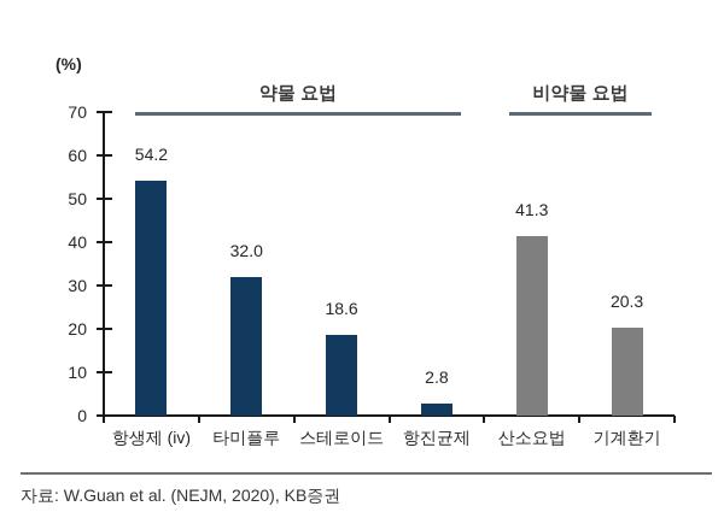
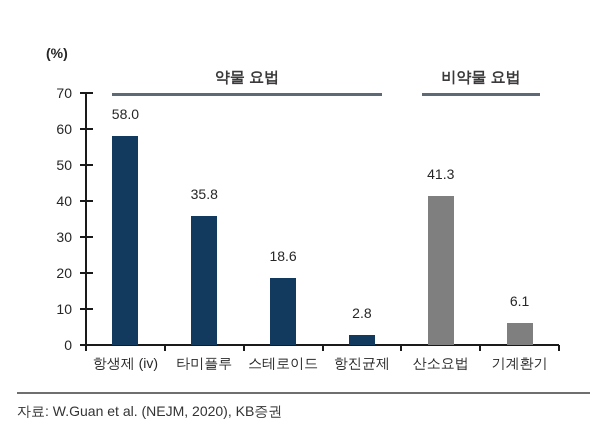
항생제 (iv): 54.2 -> 58.0
타미플루: 32.0 -> 35.8
기계환기: 20.3 -> 6.1
